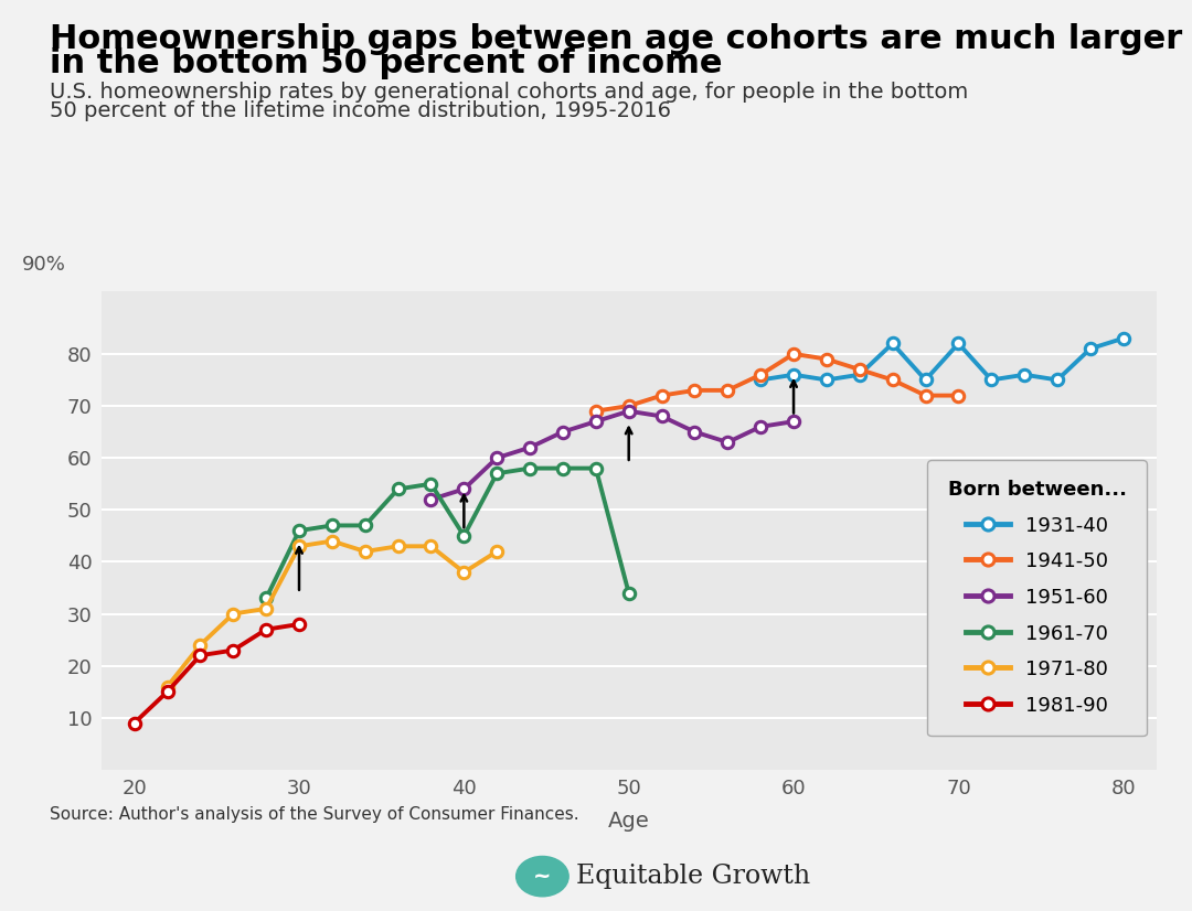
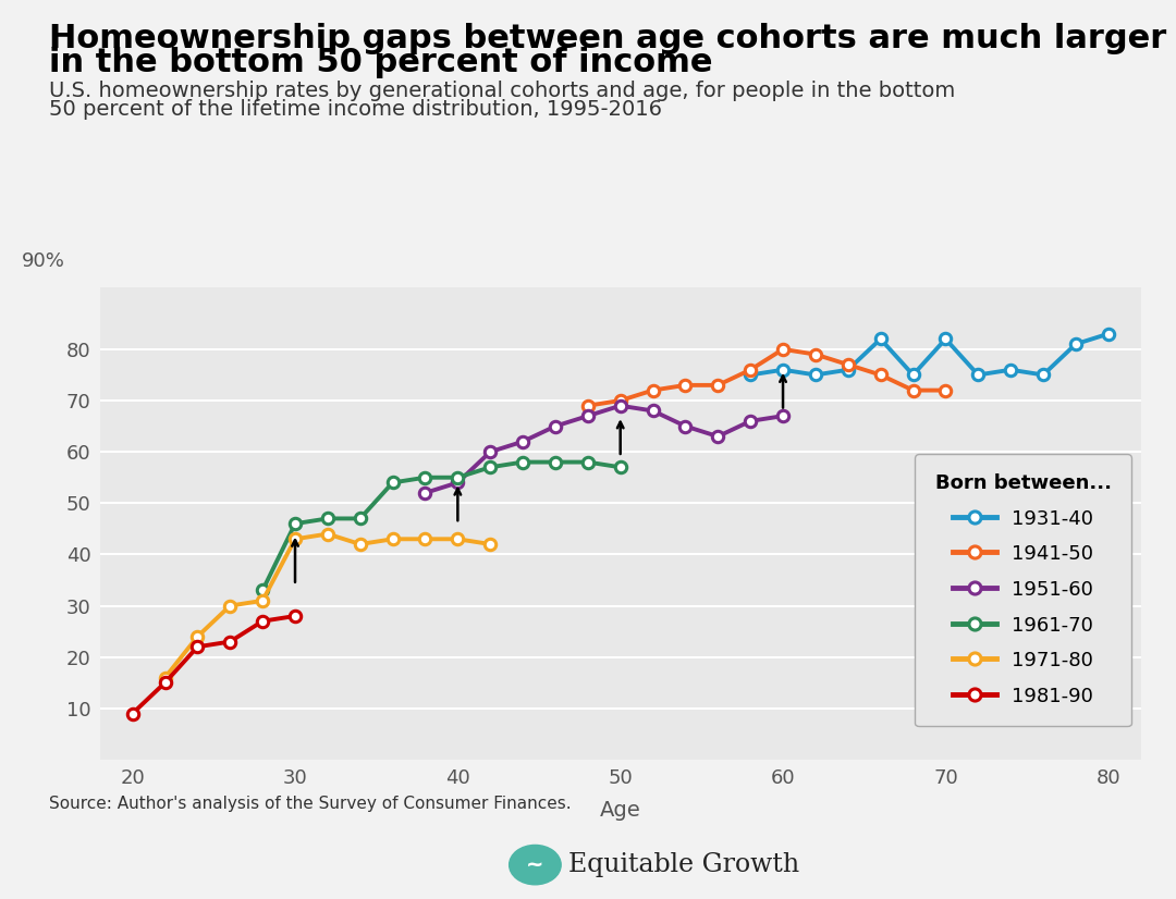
1961-70/40: 45 -> 55
1971-80/40: 38 -> 43
1961-70/50: 34 -> 57
